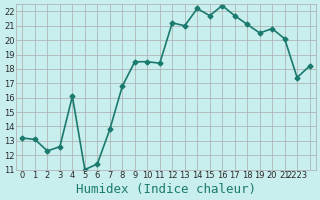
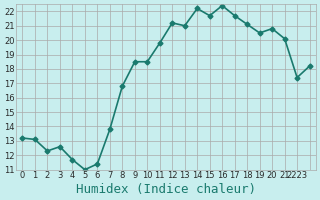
4: 16.1 -> 11.7
11: 18.4 -> 19.8
